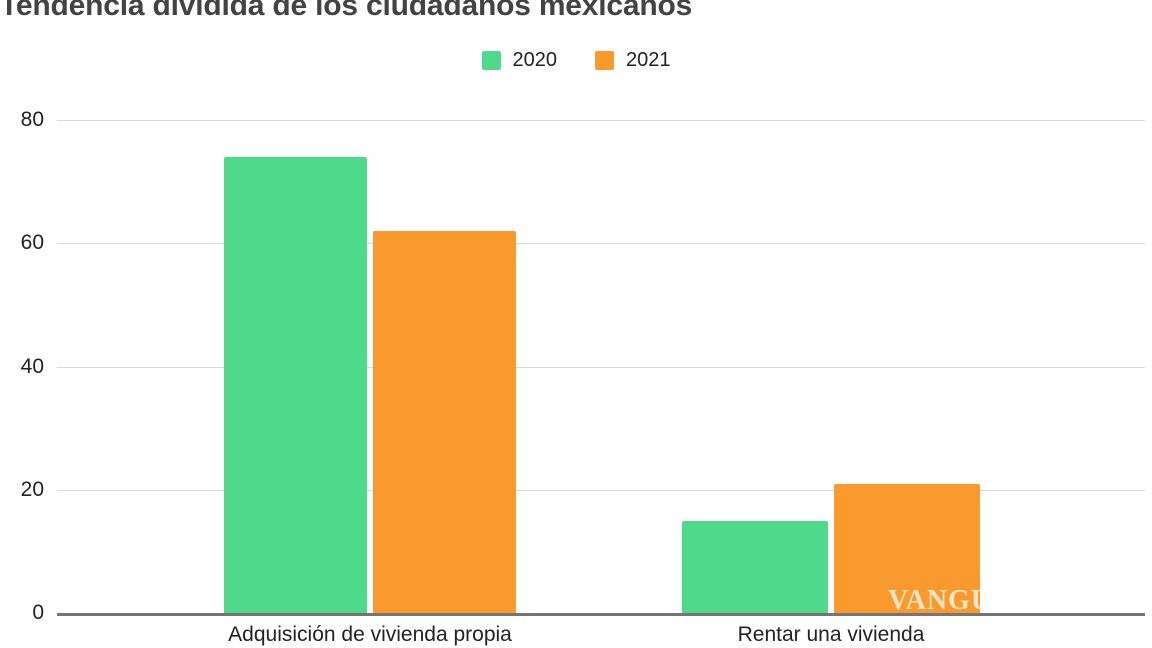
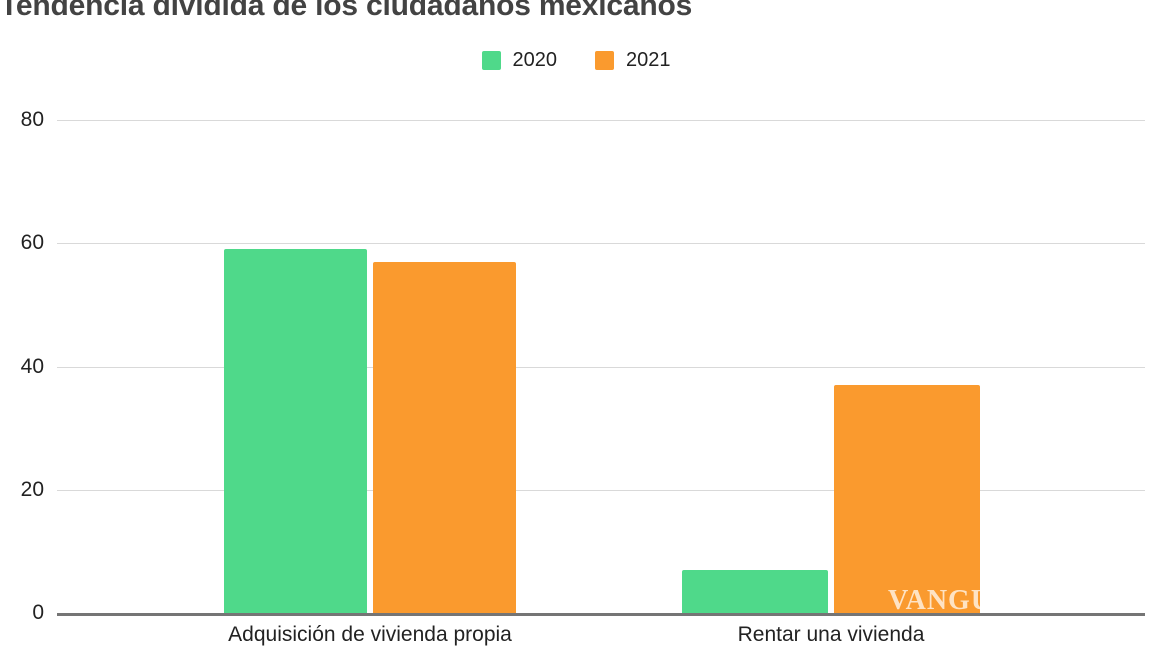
2020/Adquisición de vivienda propia: 74 -> 59
2021/Adquisición de vivienda propia: 62 -> 57
2020/Rentar una vivienda: 15 -> 7
2021/Rentar una vivienda: 21 -> 37
